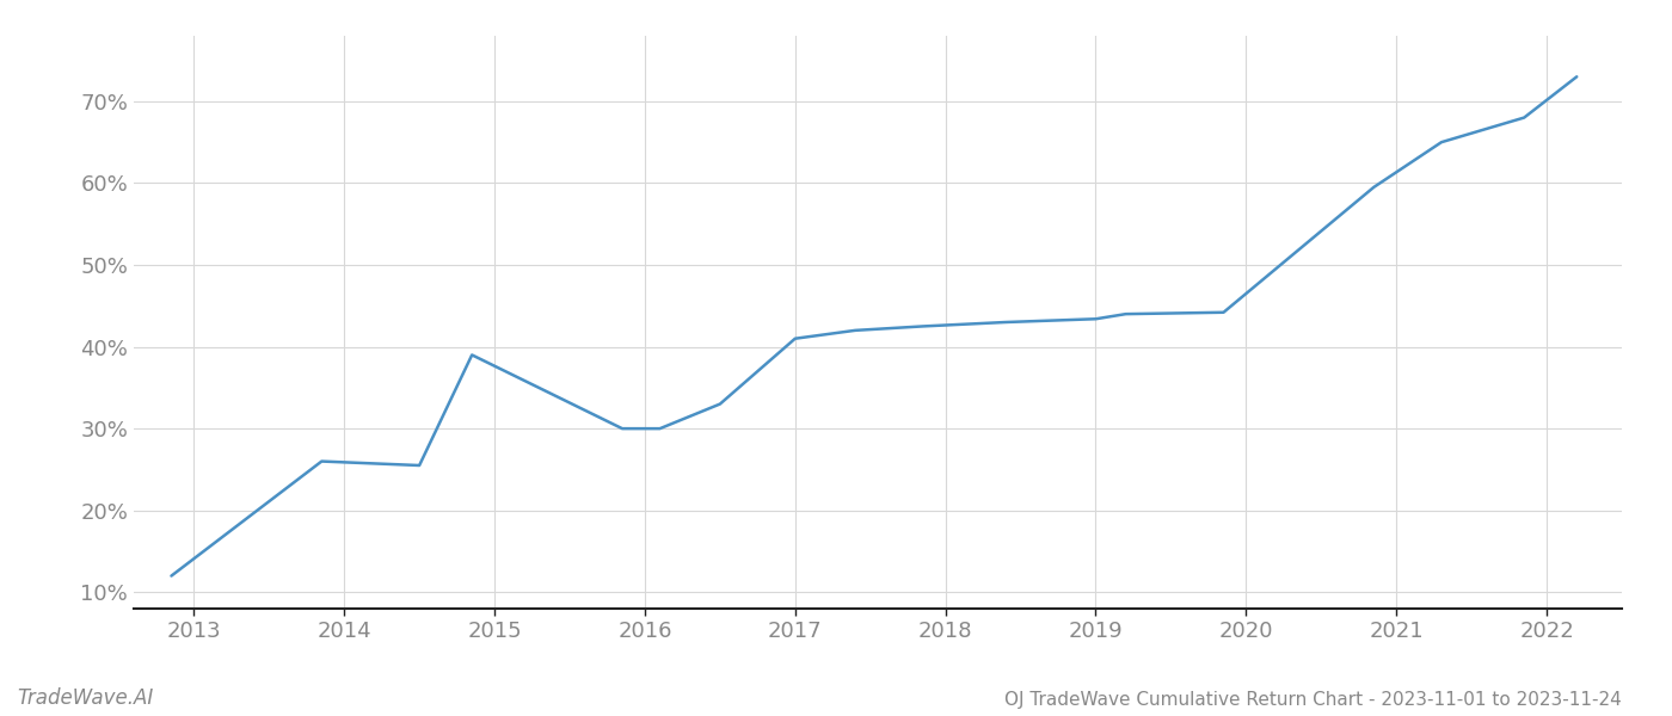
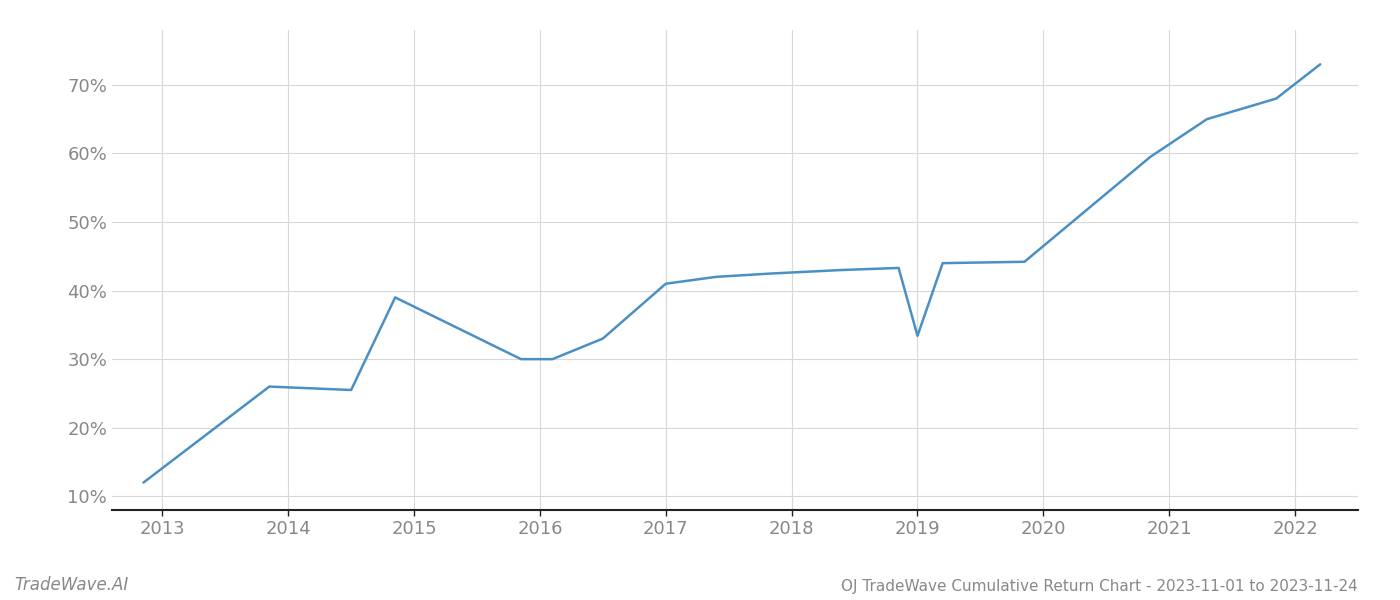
2019: 43.4% -> 33.4%
